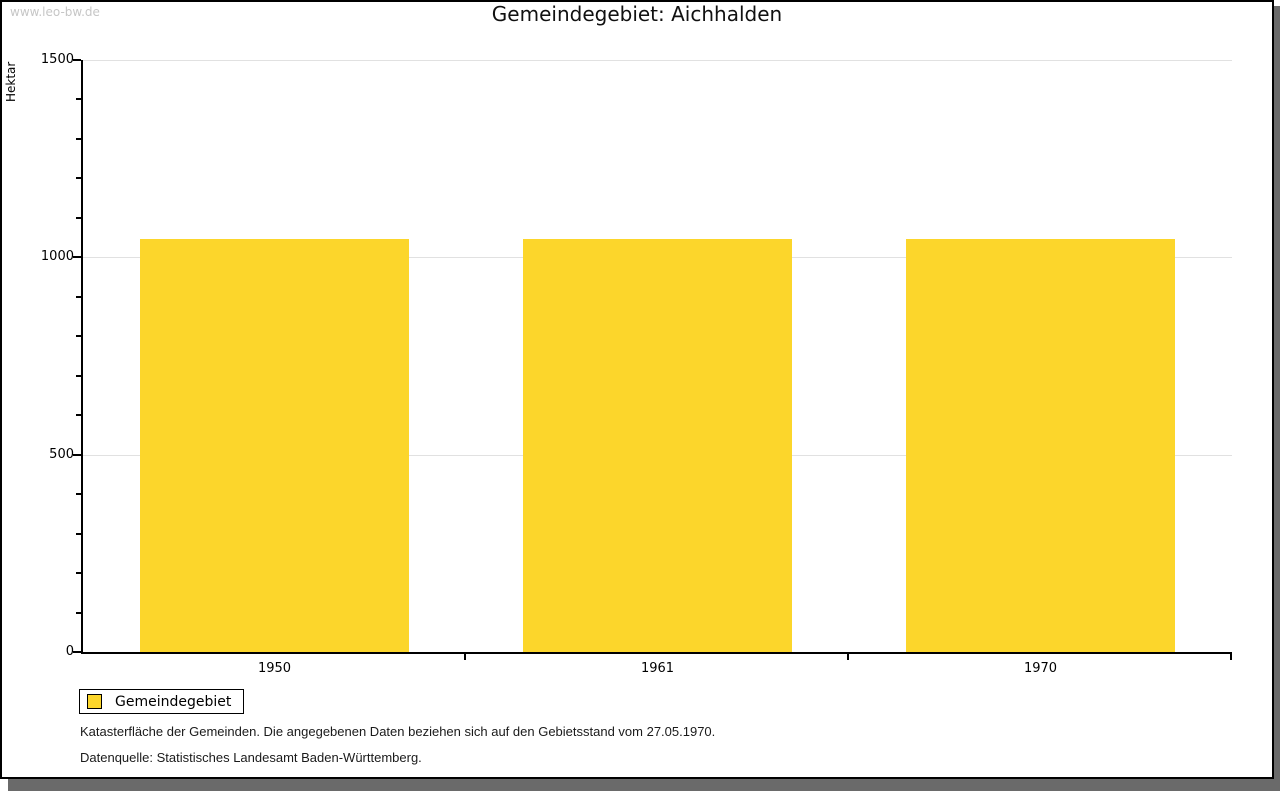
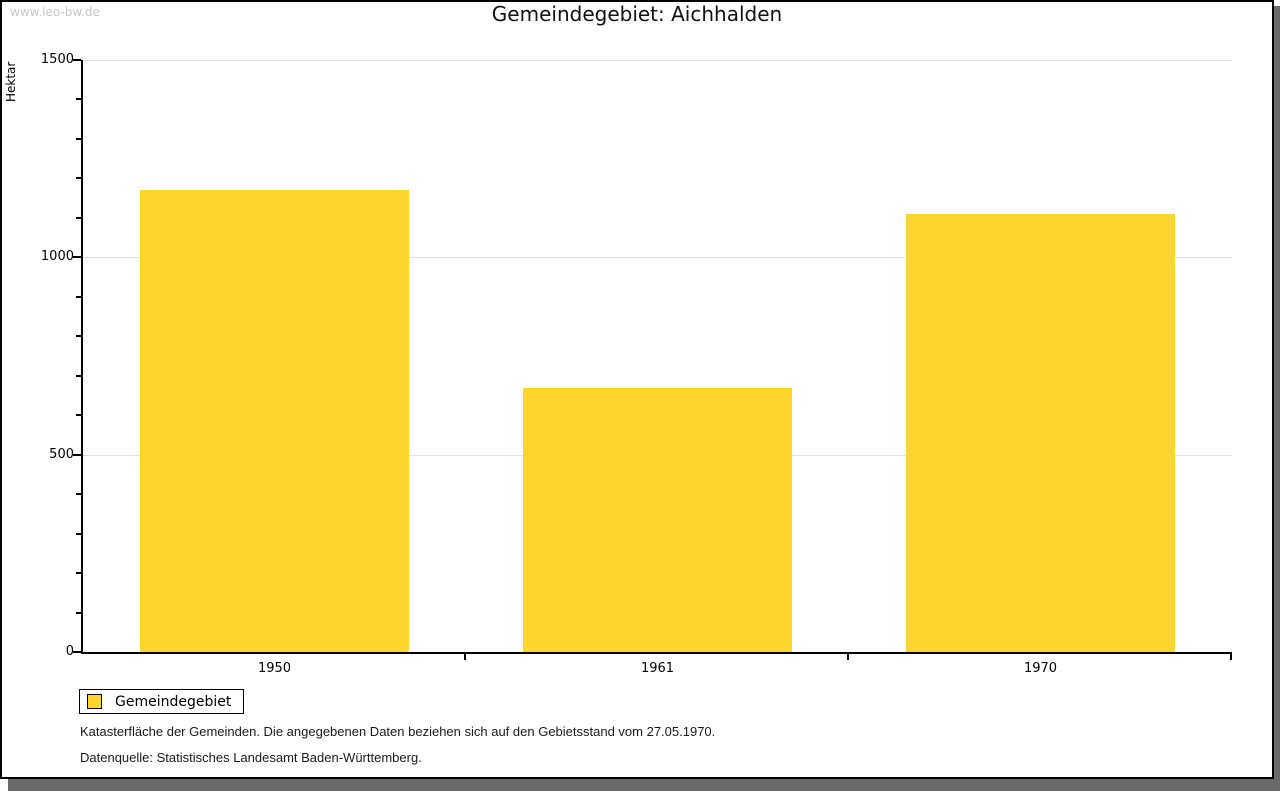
1950: 1050 -> 1170
1961: 1050 -> 670
1970: 1050 -> 1110
